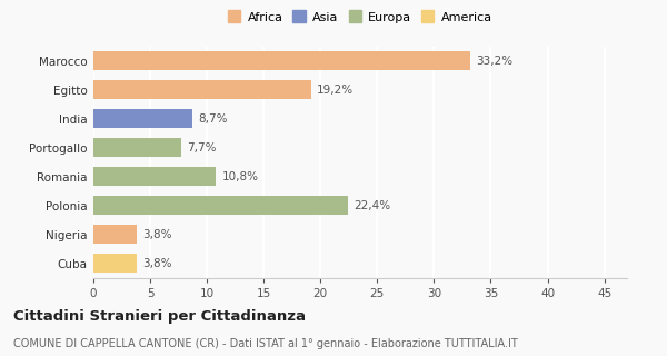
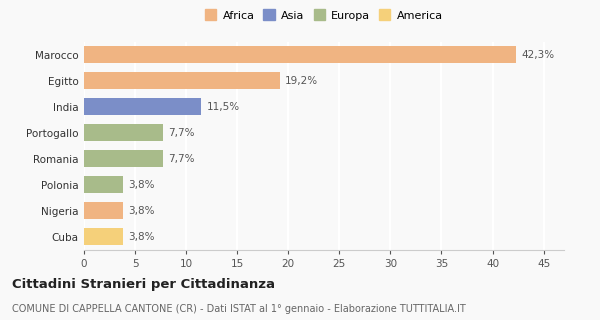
Marocco: 33,2% -> 42,3%
India: 8,7% -> 11,5%
Romania: 10,8% -> 7,7%
Polonia: 22,4% -> 3,8%
